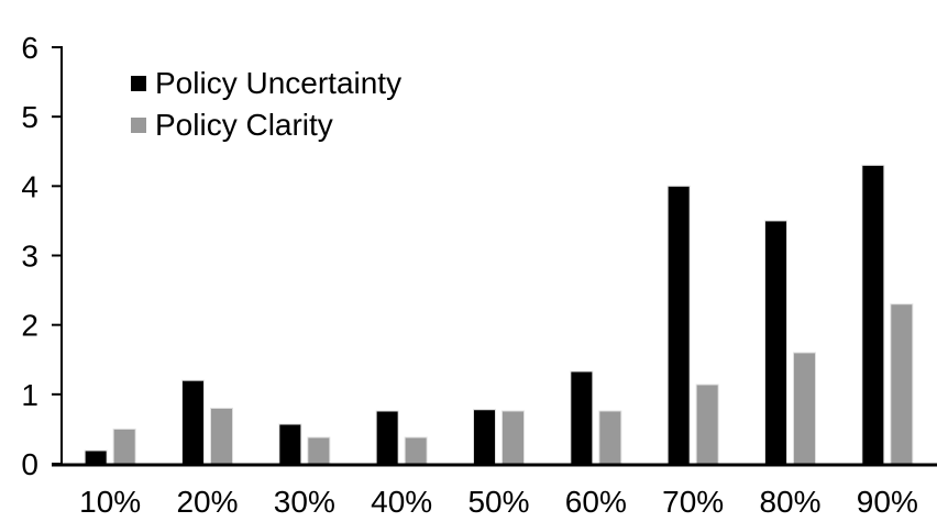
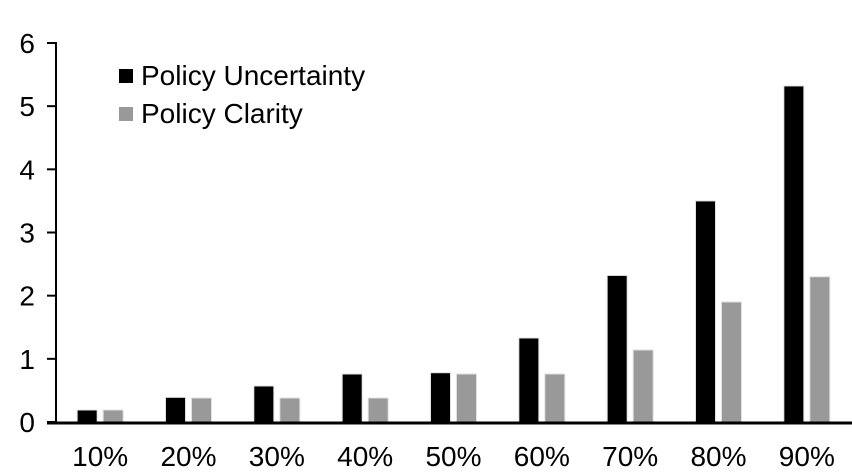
Policy Clarity/10%: 0.5 -> 0.2
Policy Uncertainty/20%: 1.2 -> 0.4
Policy Clarity/20%: 0.8 -> 0.4
Policy Uncertainty/70%: 4.0 -> 2.3
Policy Clarity/80%: 1.6 -> 1.9
Policy Uncertainty/90%: 4.3 -> 5.3
